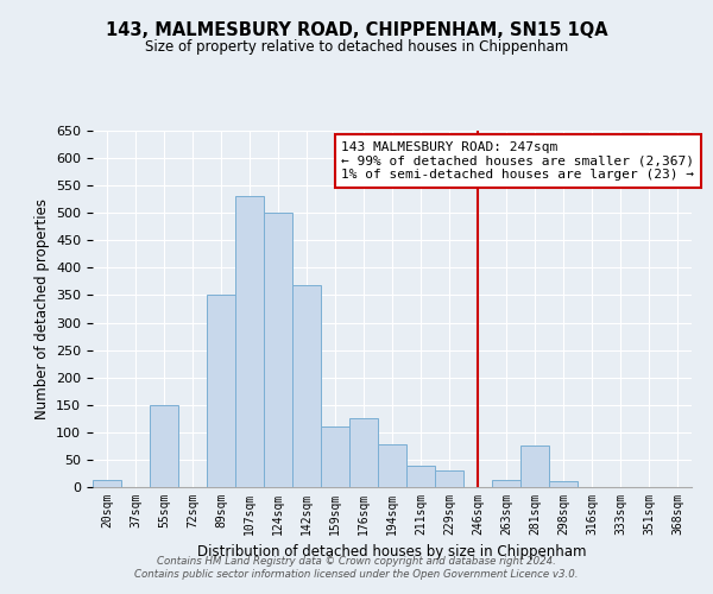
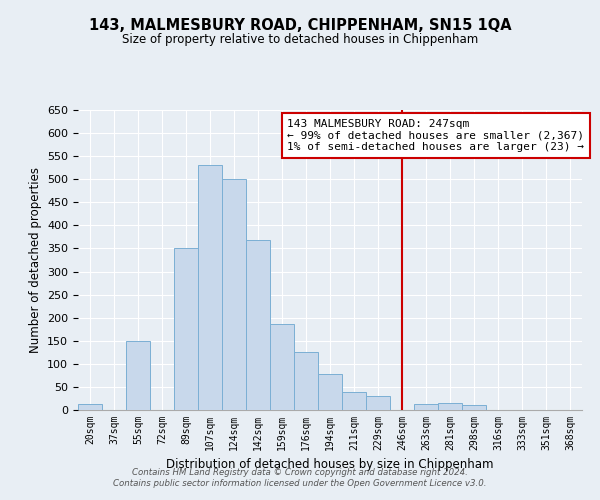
159sqm: 110 -> 186
281sqm: 75 -> 15
